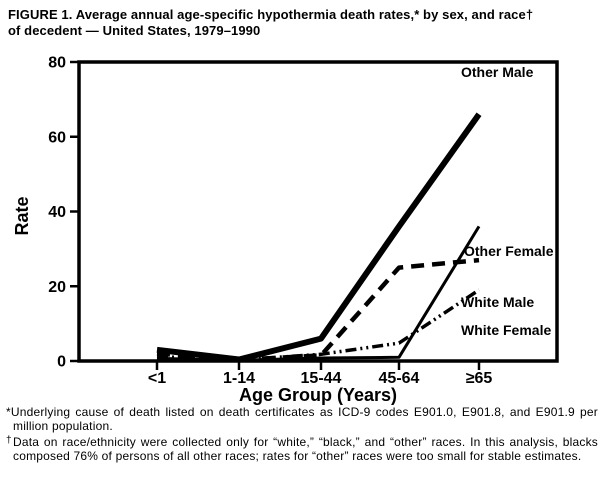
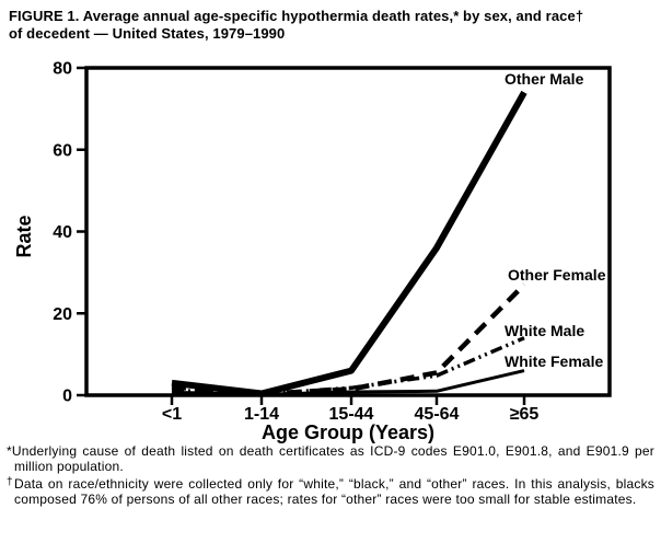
Other Female/45-64: 25 -> 6
Other Male/≥65: 66 -> 74
White Male/≥65: 19 -> 14
White Female/≥65: 36 -> 6
